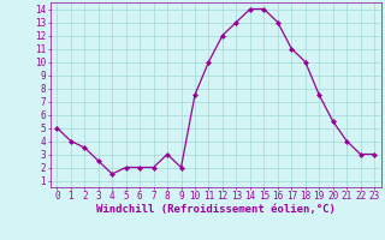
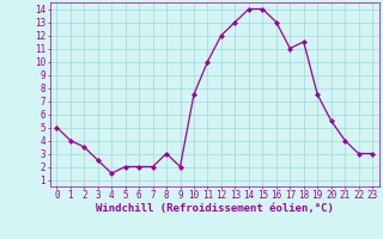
18: 10.0 -> 11.5
